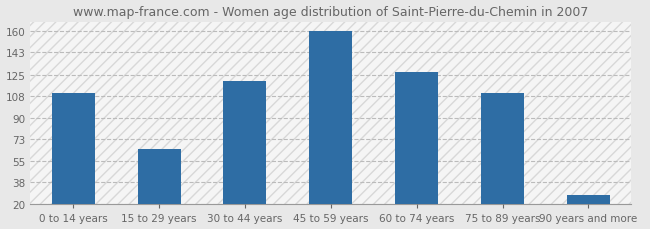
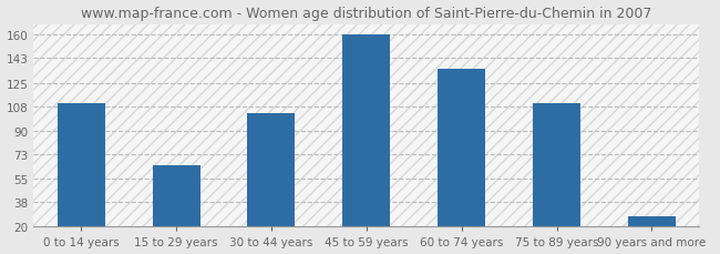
30 to 44 years: 120 -> 103
60 to 74 years: 127 -> 135
